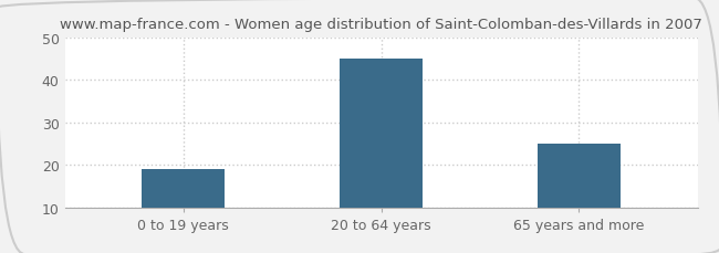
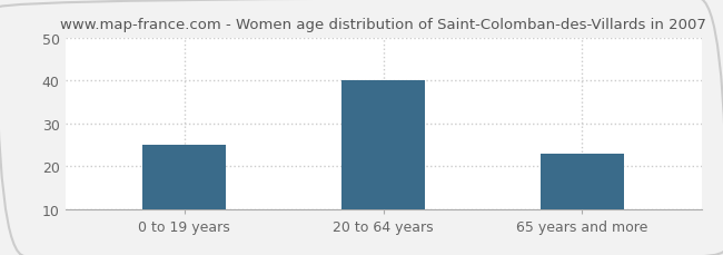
0 to 19 years: 19 -> 25
20 to 64 years: 45 -> 40
65 years and more: 25 -> 23
